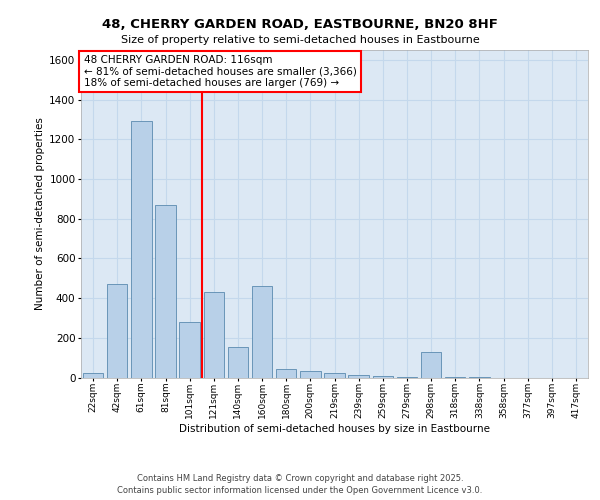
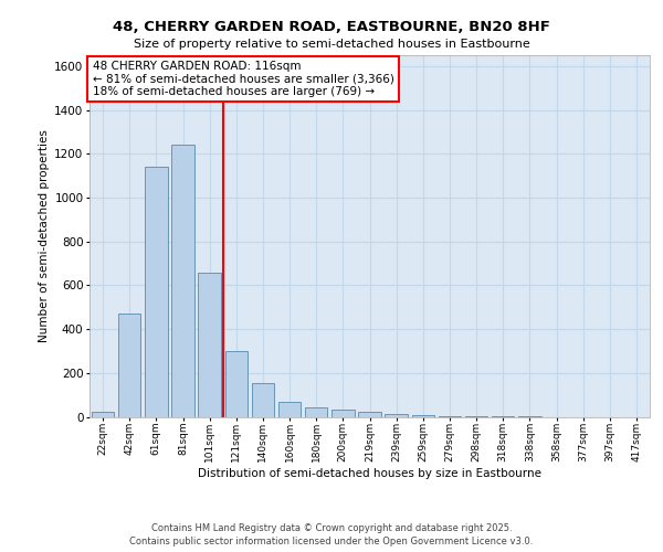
61sqm: 1290 -> 1140
81sqm: 870 -> 1240
101sqm: 280 -> 660
121sqm: 430 -> 300
160sqm: 460 -> 70
298sqm: 130 -> 0
